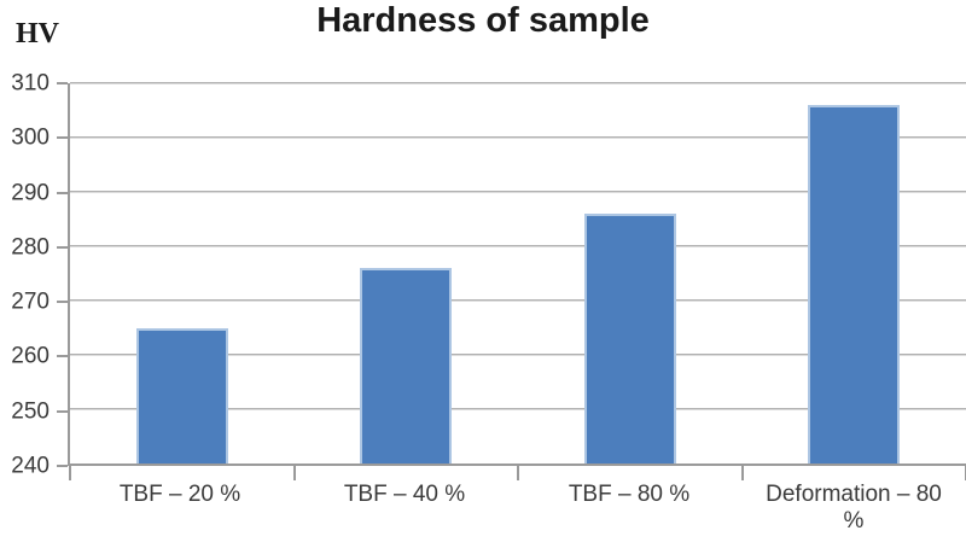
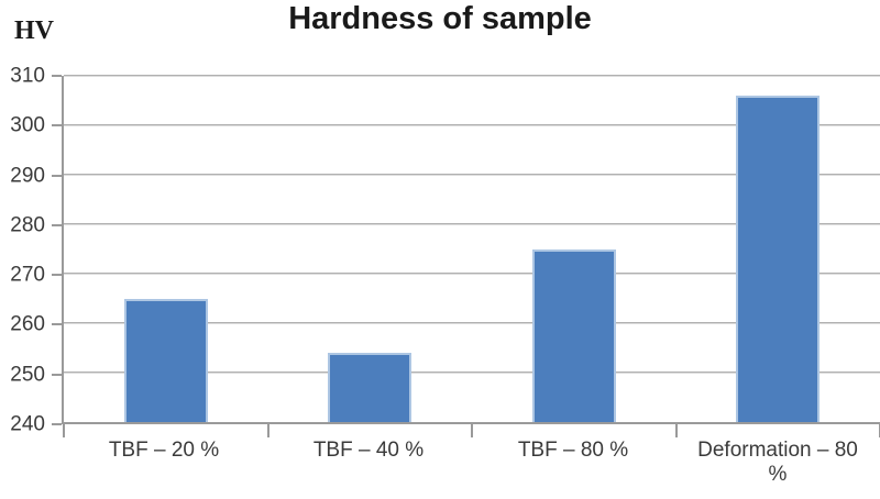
TBF – 40 %: 276 -> 254
TBF – 80 %: 286 -> 275
